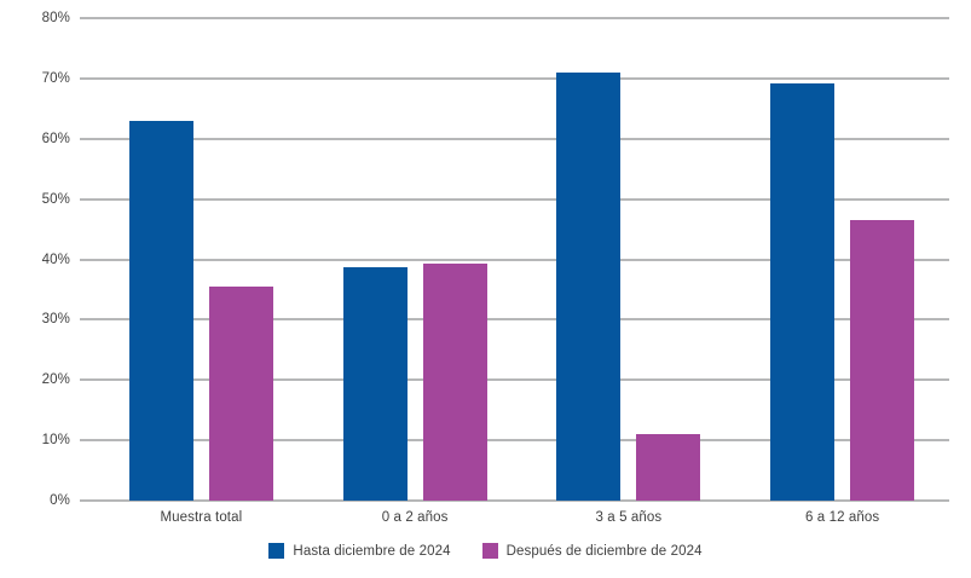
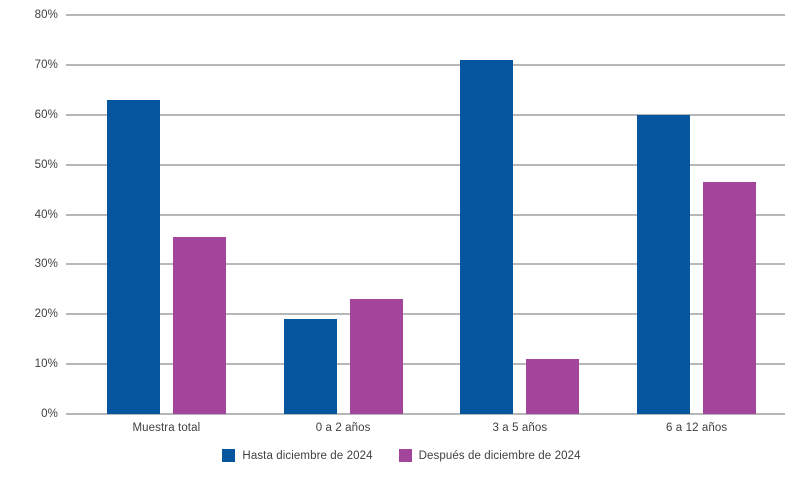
Hasta diciembre de 2024/0 a 2 años: 39% -> 19%
Después de diciembre de 2024/0 a 2 años: 39% -> 23%
Hasta diciembre de 2024/6 a 12 años: 69% -> 60%
